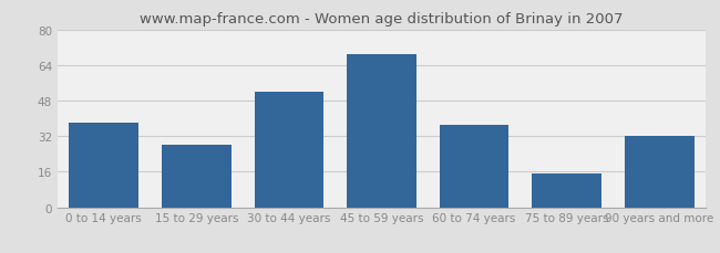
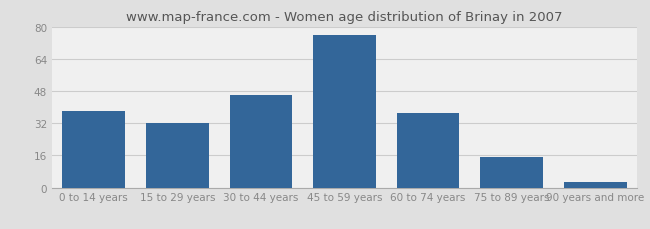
15 to 29 years: 28 -> 32
30 to 44 years: 52 -> 46
45 to 59 years: 69 -> 76
90 years and more: 32 -> 3
